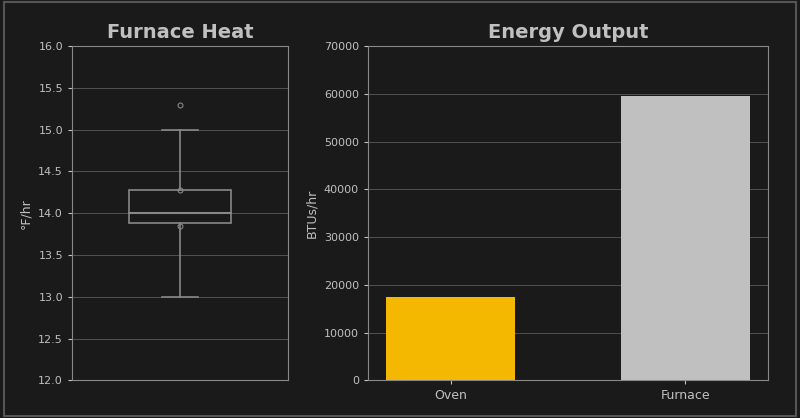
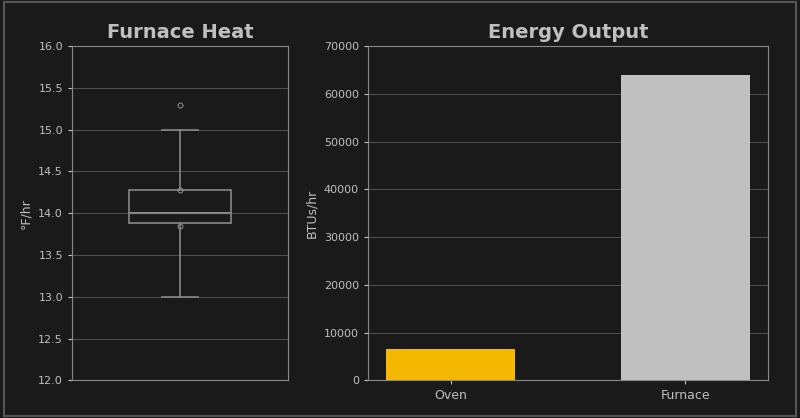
Oven: 17500 -> 6500
Furnace: 59500 -> 64000
